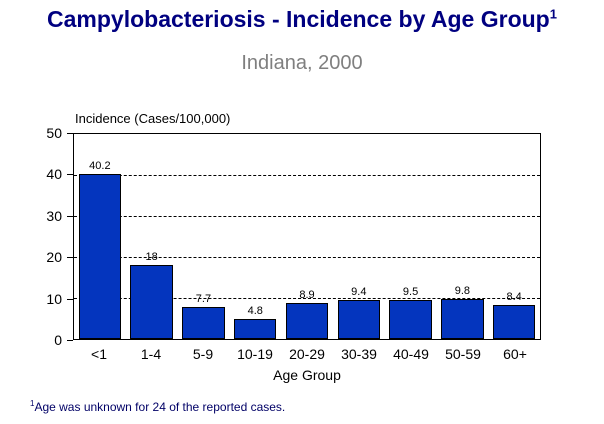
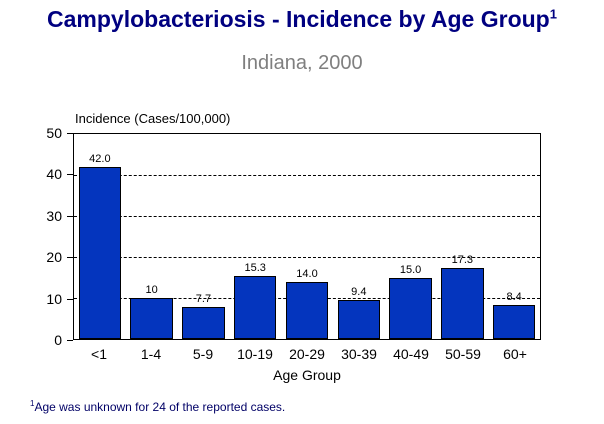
<1: 40.2 -> 42.0
1-4: 18 -> 10
10-19: 4.8 -> 15.3
20-29: 8.9 -> 14.0
40-49: 9.5 -> 15.0
50-59: 9.8 -> 17.3
